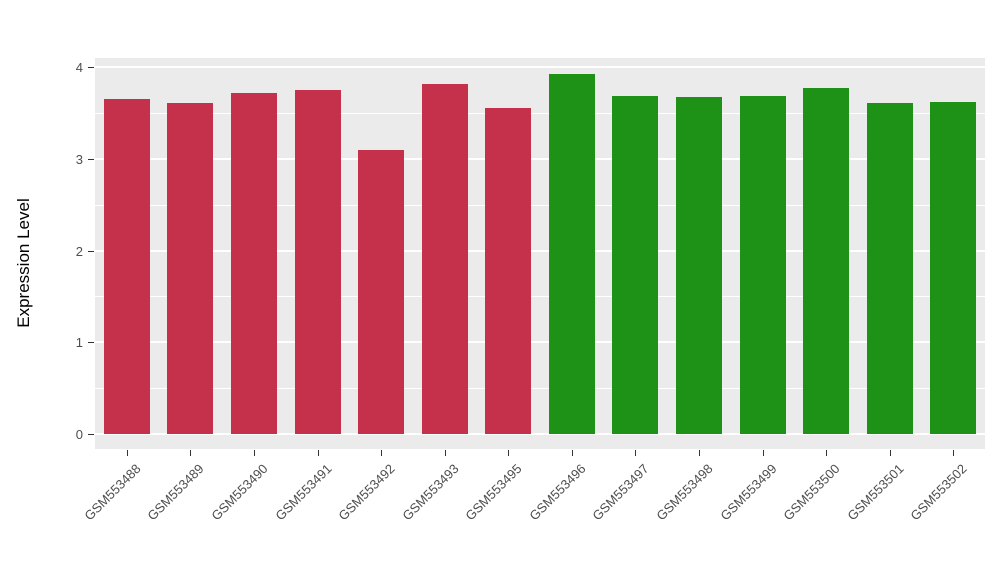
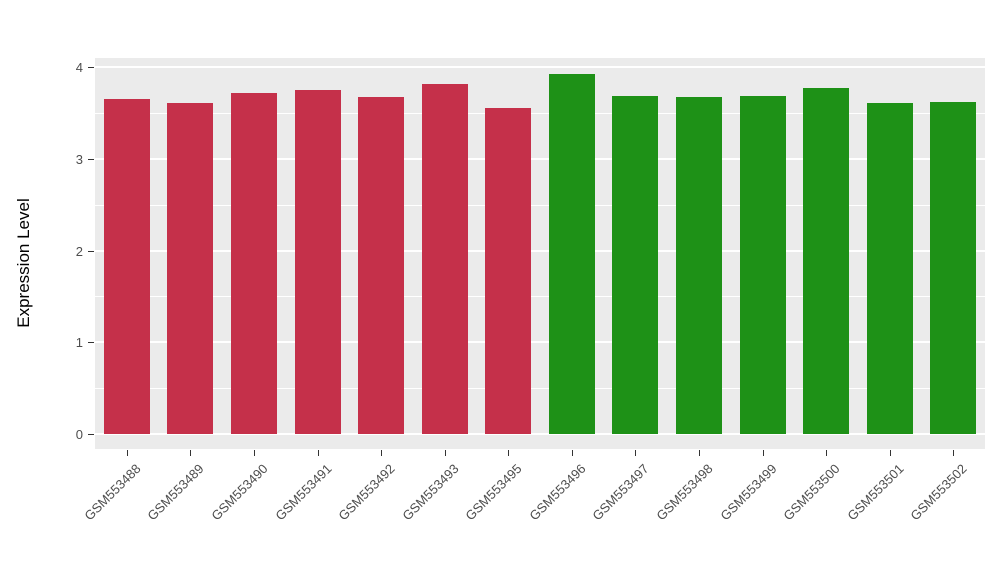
GSM553492: 3.1 -> 3.7
